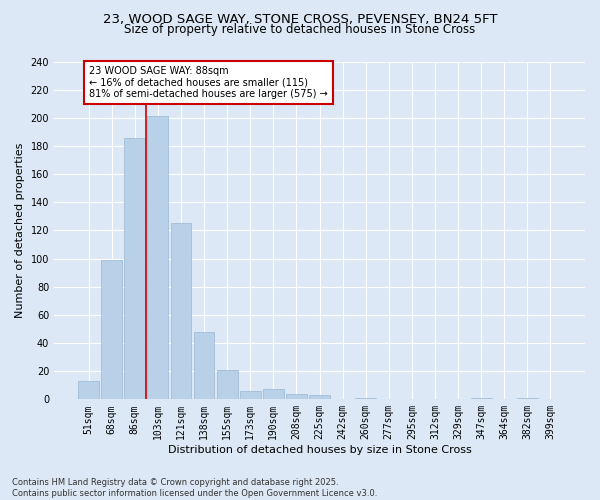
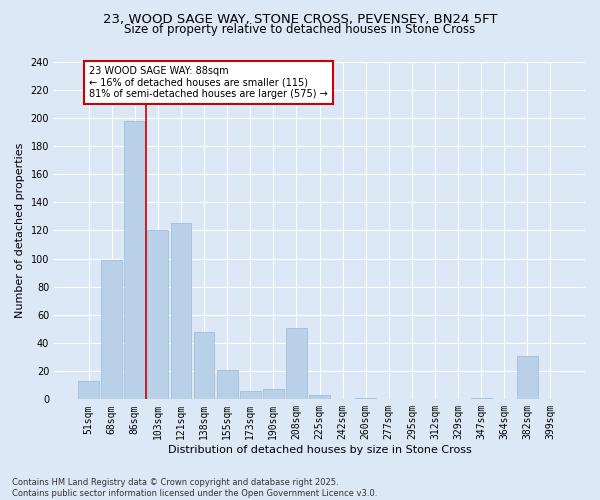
86sqm: 186 -> 198
103sqm: 201 -> 120
208sqm: 4 -> 51
382sqm: 1 -> 31
